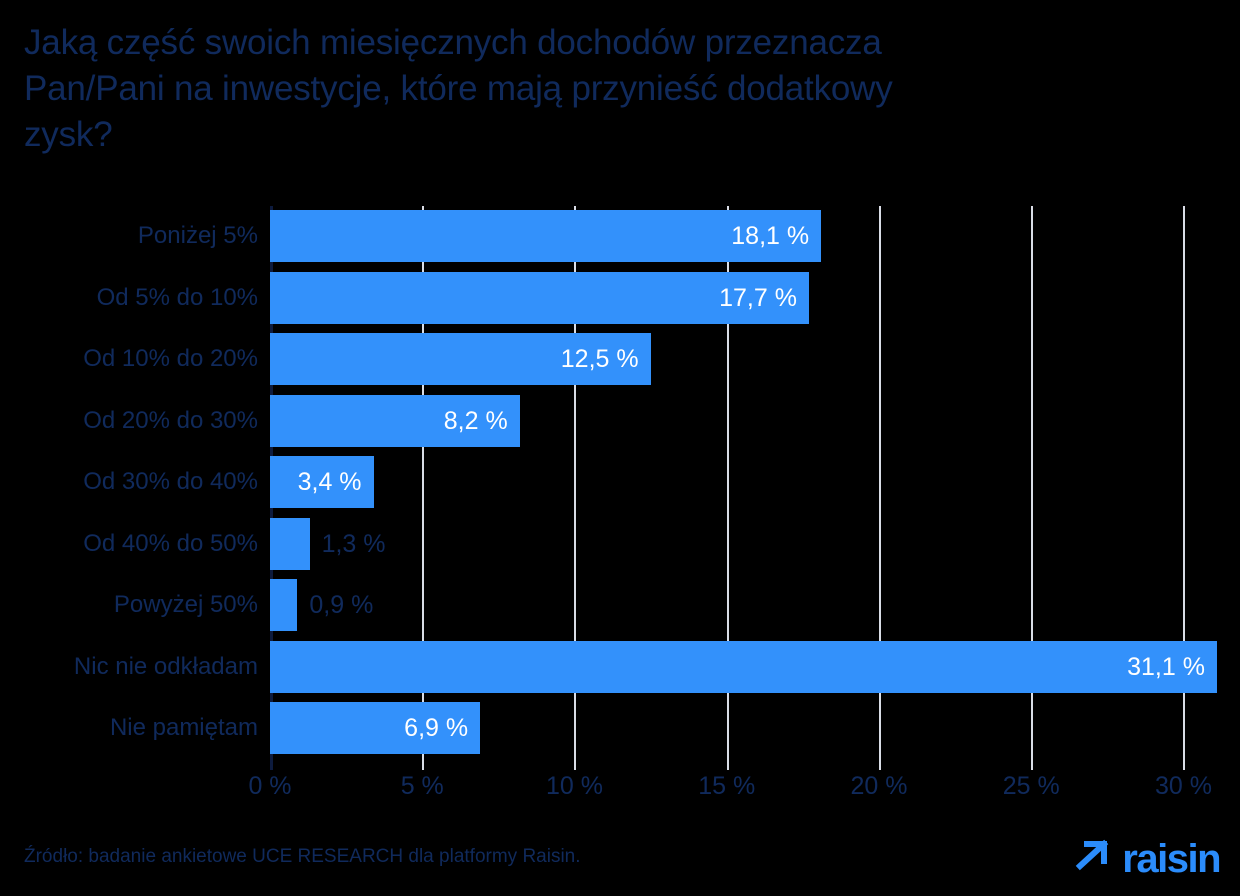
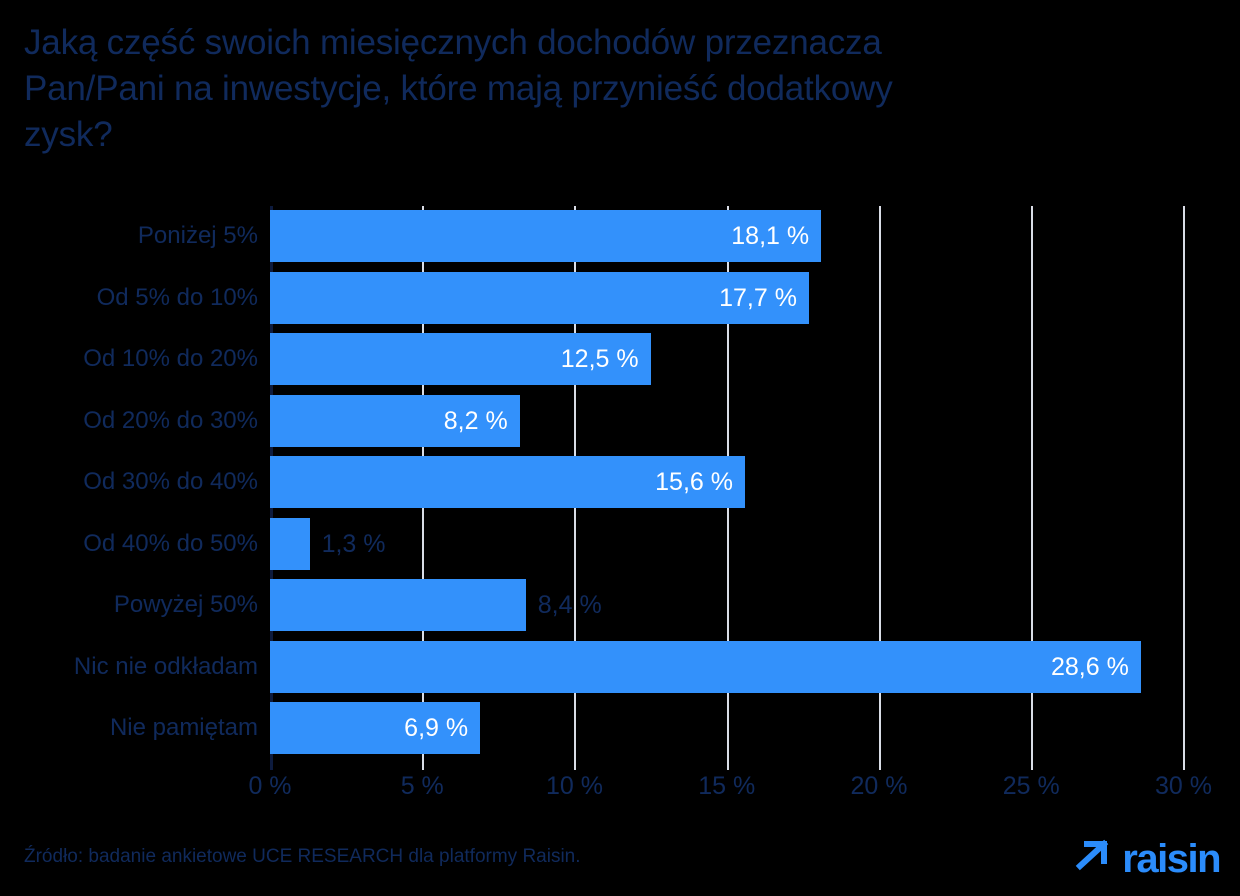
Od 30% do 40%: 3,4 -> 15,6
Powyżej 50%: 0,9 -> 8,4
Nic nie odkładam: 31,1 -> 28,6
